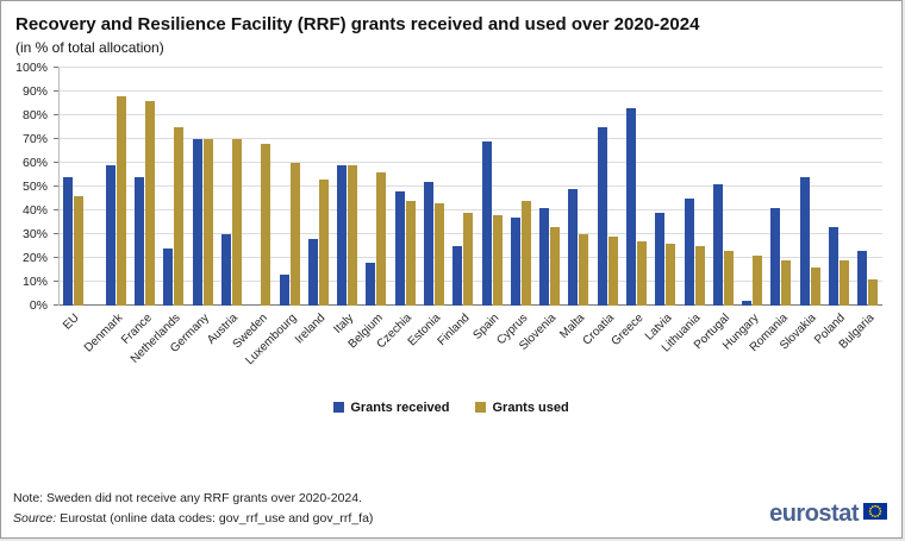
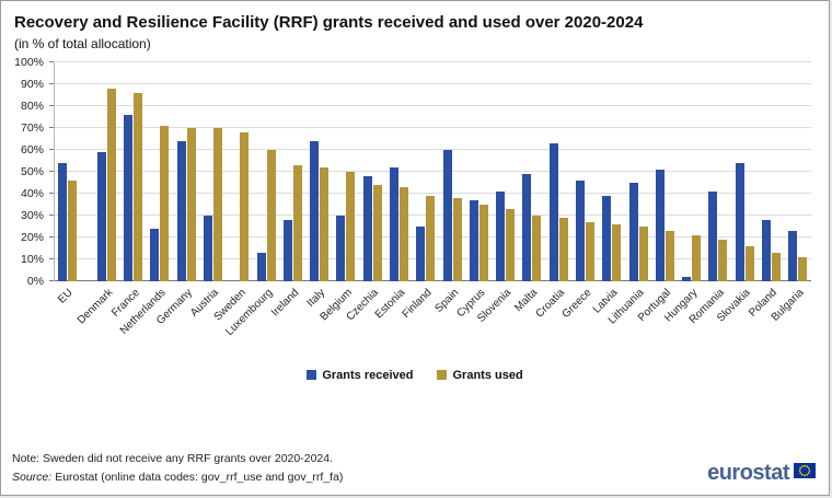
Grants received/France: 54% -> 76%
Grants used/Netherlands: 75% -> 71%
Grants received/Germany: 70% -> 64%
Grants received/Italy: 59% -> 64%
Grants used/Italy: 59% -> 52%
Grants received/Belgium: 18% -> 30%
Grants used/Belgium: 56% -> 50%
Grants received/Spain: 69% -> 60%
Grants used/Cyprus: 44% -> 35%
Grants received/Croatia: 75% -> 63%
Grants received/Greece: 83% -> 46%
Grants received/Poland: 33% -> 28%
Grants used/Poland: 19% -> 13%
